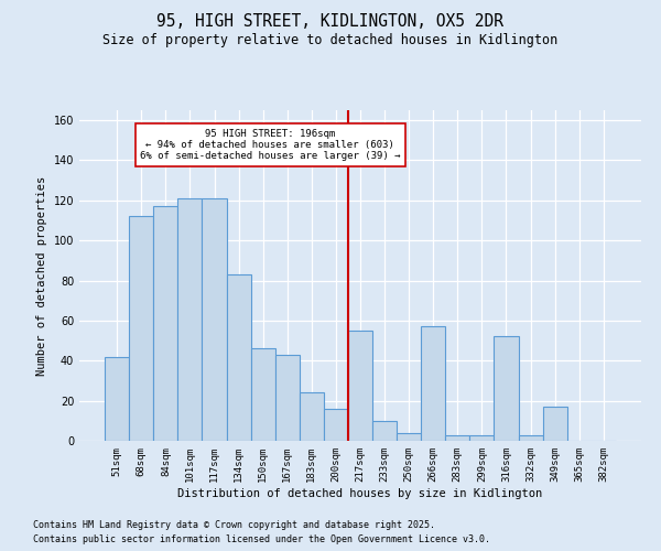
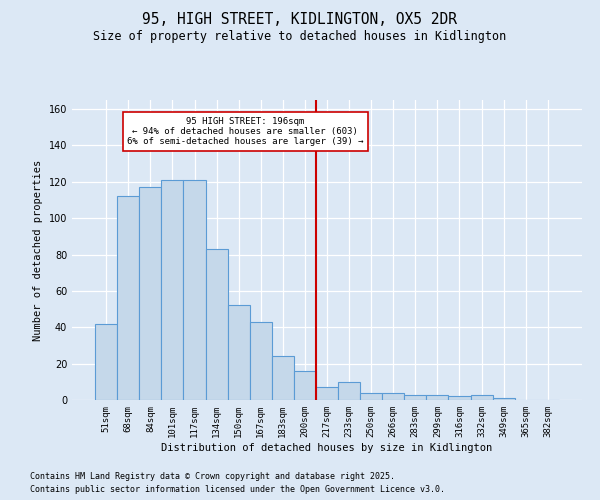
150sqm: 46 -> 52
217sqm: 55 -> 7
266sqm: 57 -> 4
316sqm: 52 -> 2
349sqm: 17 -> 1
